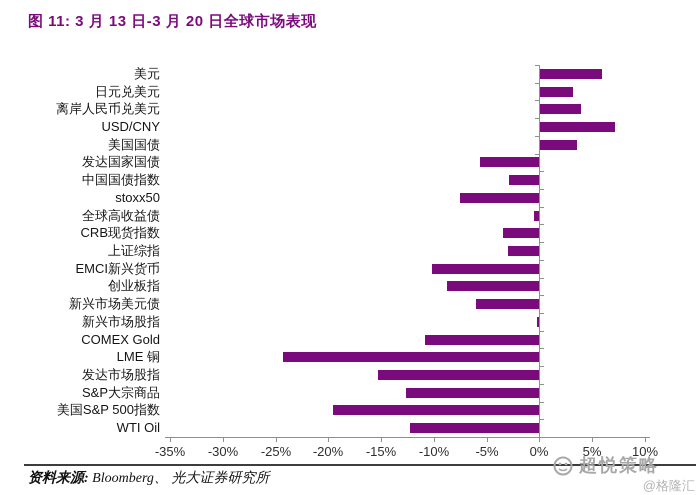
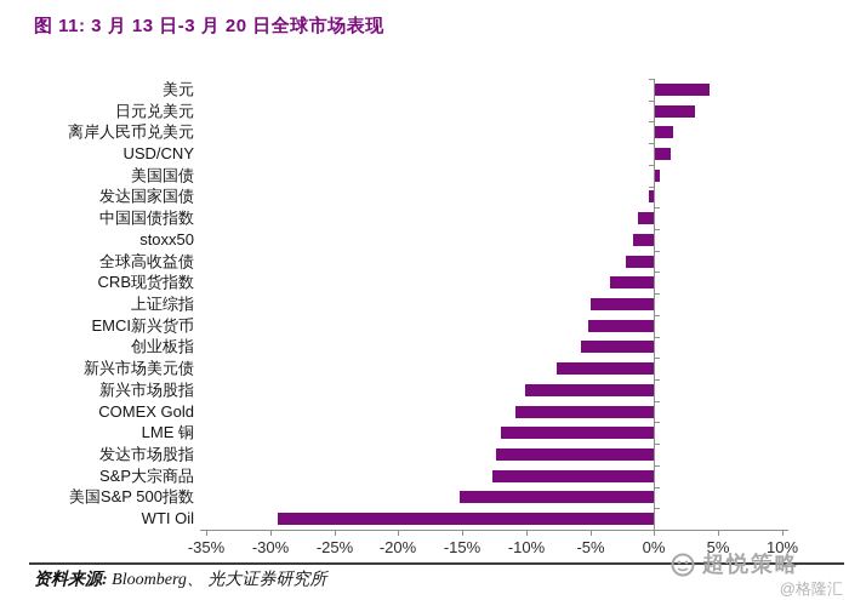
美元: 5.9% -> 4.3%
离岸人民币兑美元: 3.9% -> 1.5%
USD/CNY: 7.2% -> 1.3%
美国国债: 3.6% -> 0.4%
发达国家国债: -5.6% -> -0.4%
中国国债指数: -2.9% -> -1.3%
stoxx50: -7.5% -> -1.7%
全球高收益债: -0.5% -> -2.2%
上证综指: -3.0% -> -5.0%
EMCI新兴货币: -10.2% -> -5.2%
创业板指: -8.8% -> -5.7%
新兴市场美元债: -6.0% -> -7.6%
新兴市场股指: -0.2% -> -10.1%
LME 铜: -24.3% -> -12.0%
发达市场股指: -15.3% -> -12.4%
美国S&P 500指数: -19.6% -> -15.2%
WTI Oil: -12.3% -> -29.4%
